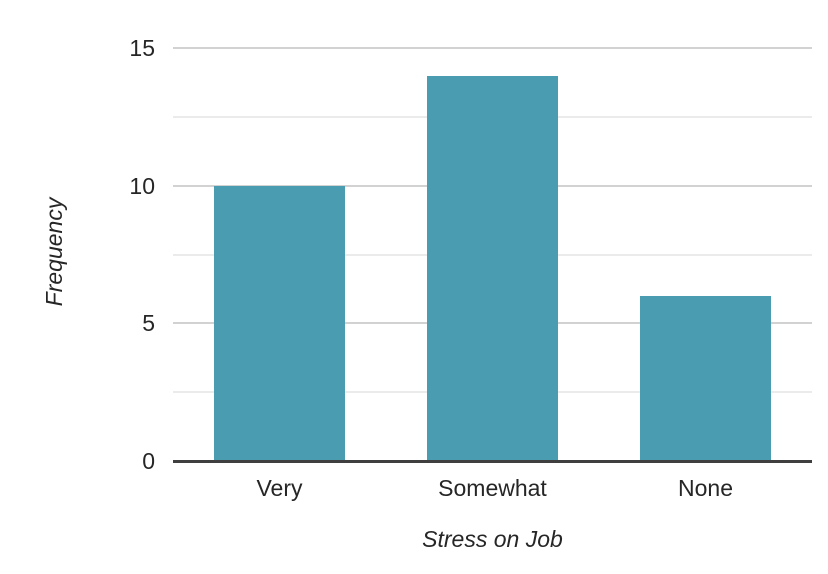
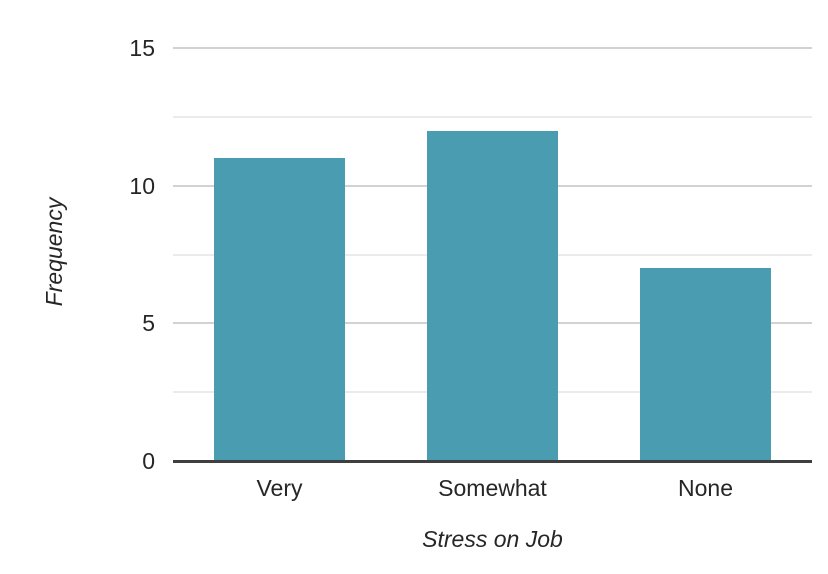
Very: 10 -> 11
Somewhat: 14 -> 12
None: 6 -> 7
